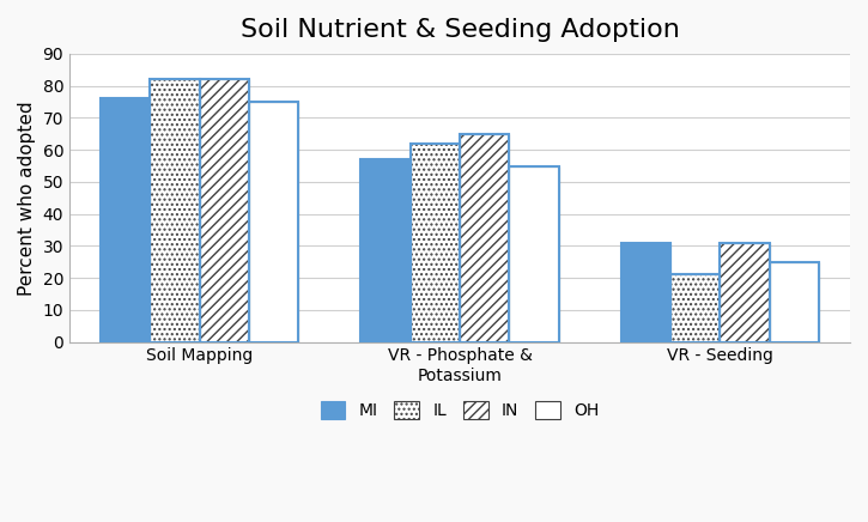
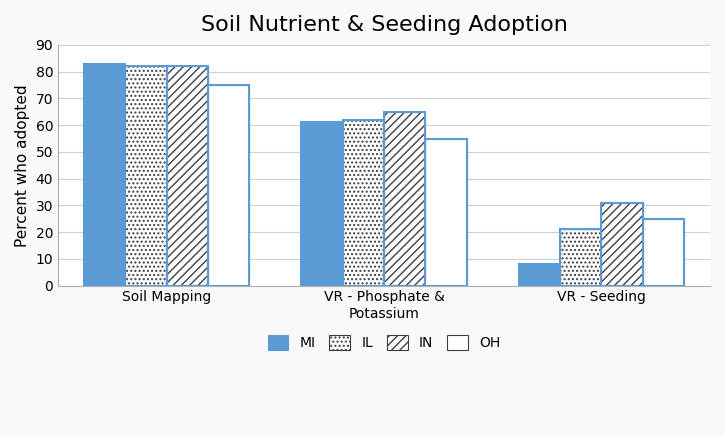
MI/Soil Mapping: 76 -> 83
MI/VR - Phosphate & Potassium: 57 -> 61
MI/VR - Seeding: 31 -> 8
